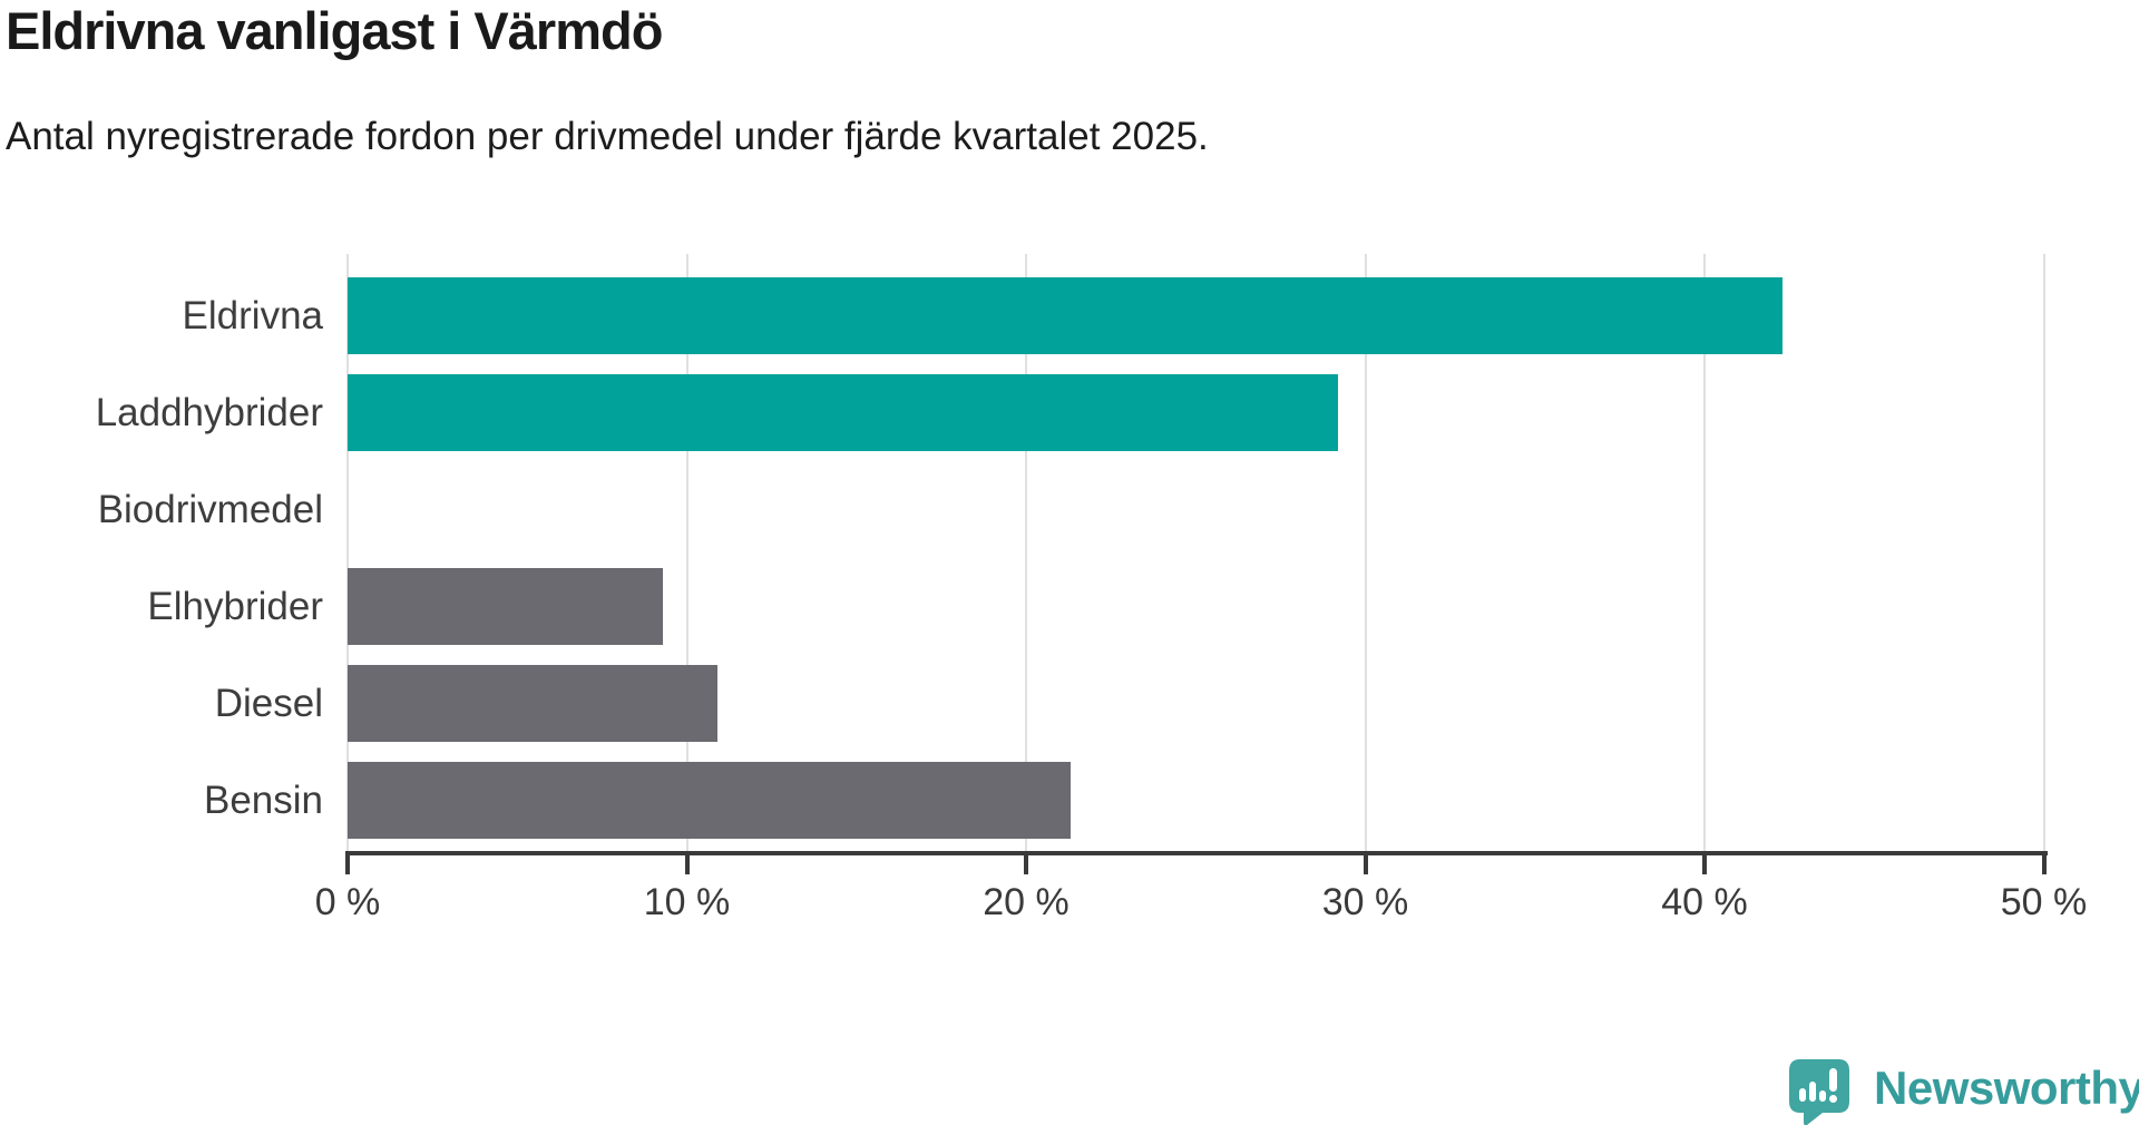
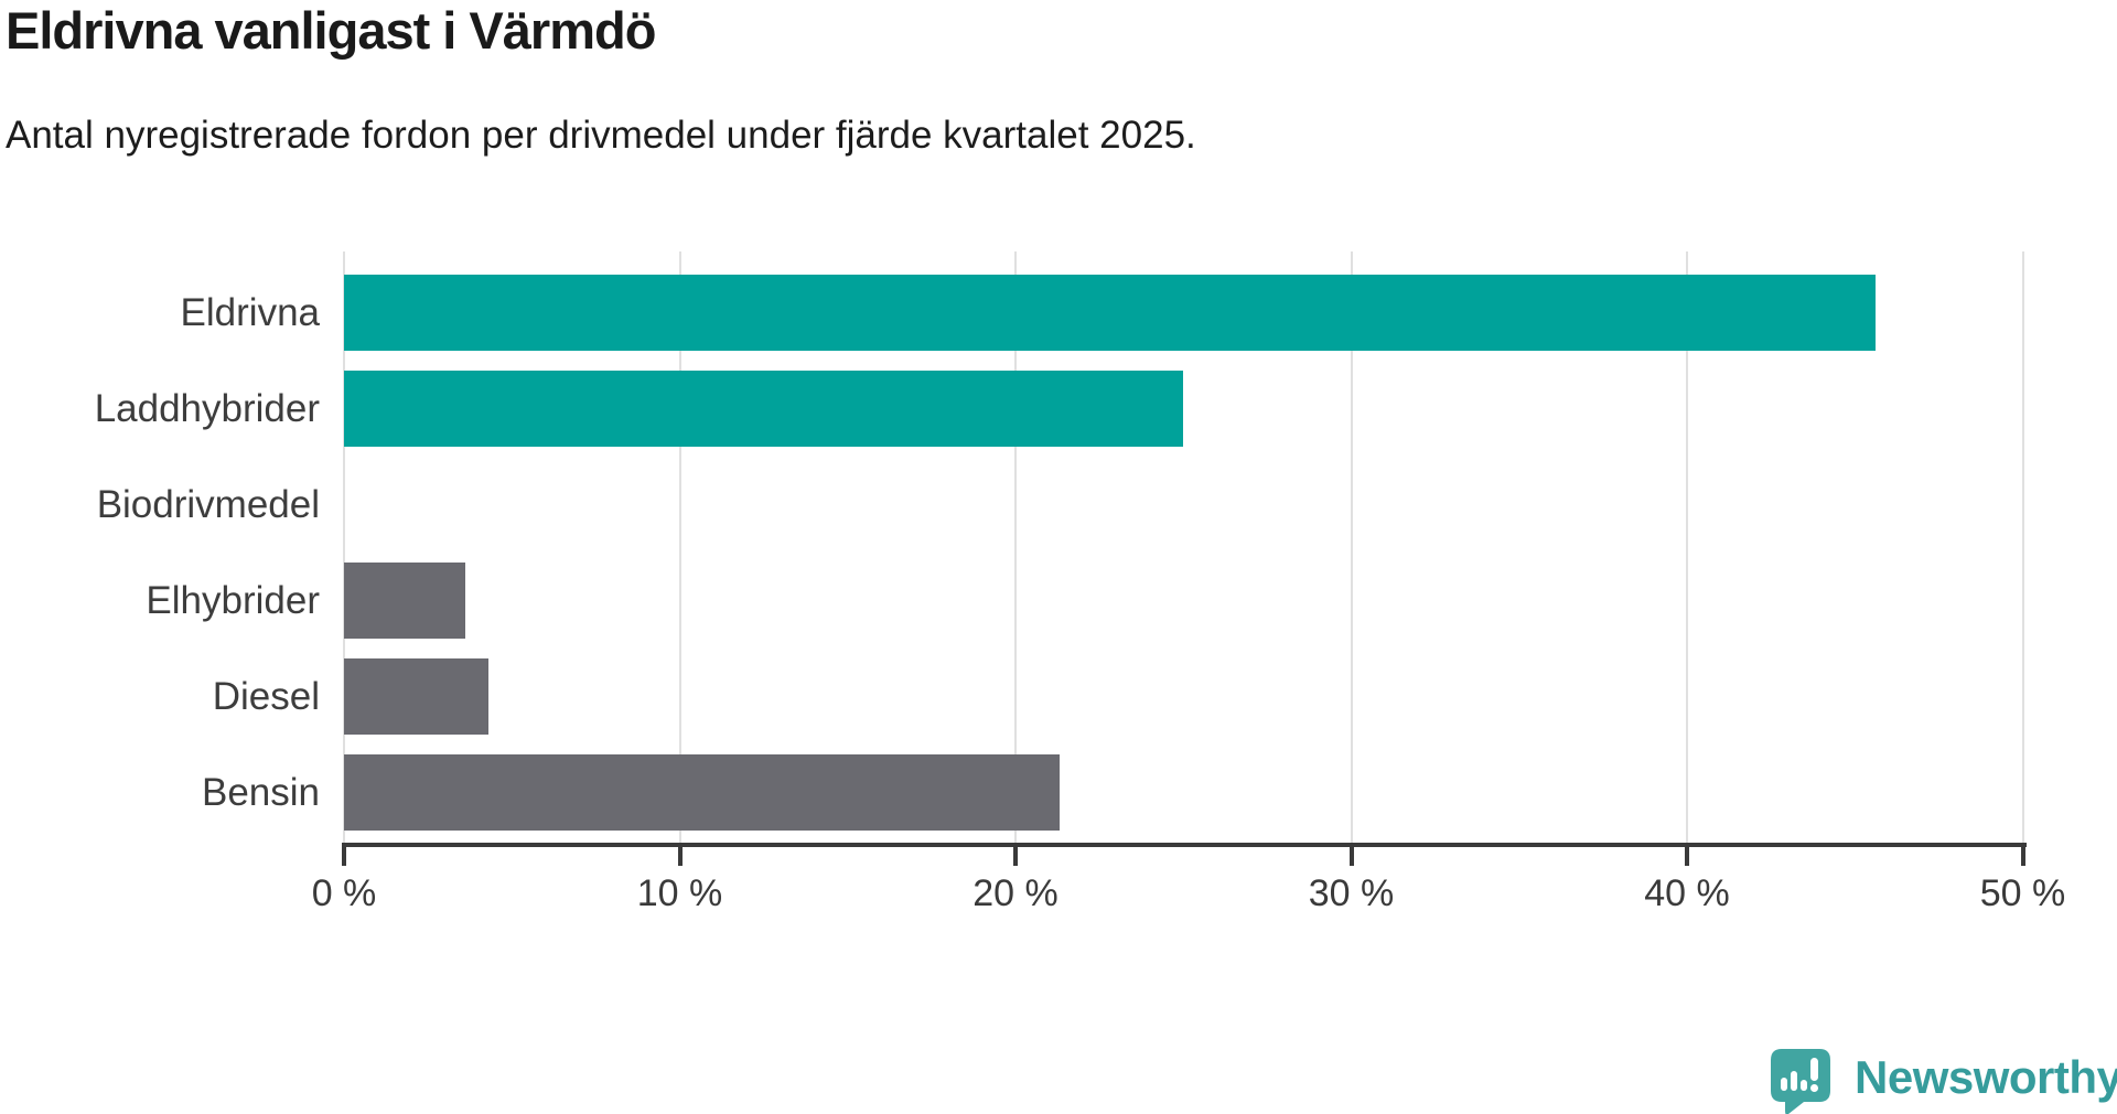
Eldrivna: 42.3% -> 45.6%
Laddhybrider: 29.2% -> 25.0%
Elhybrider: 9.3% -> 3.6%
Diesel: 10.9% -> 4.3%
